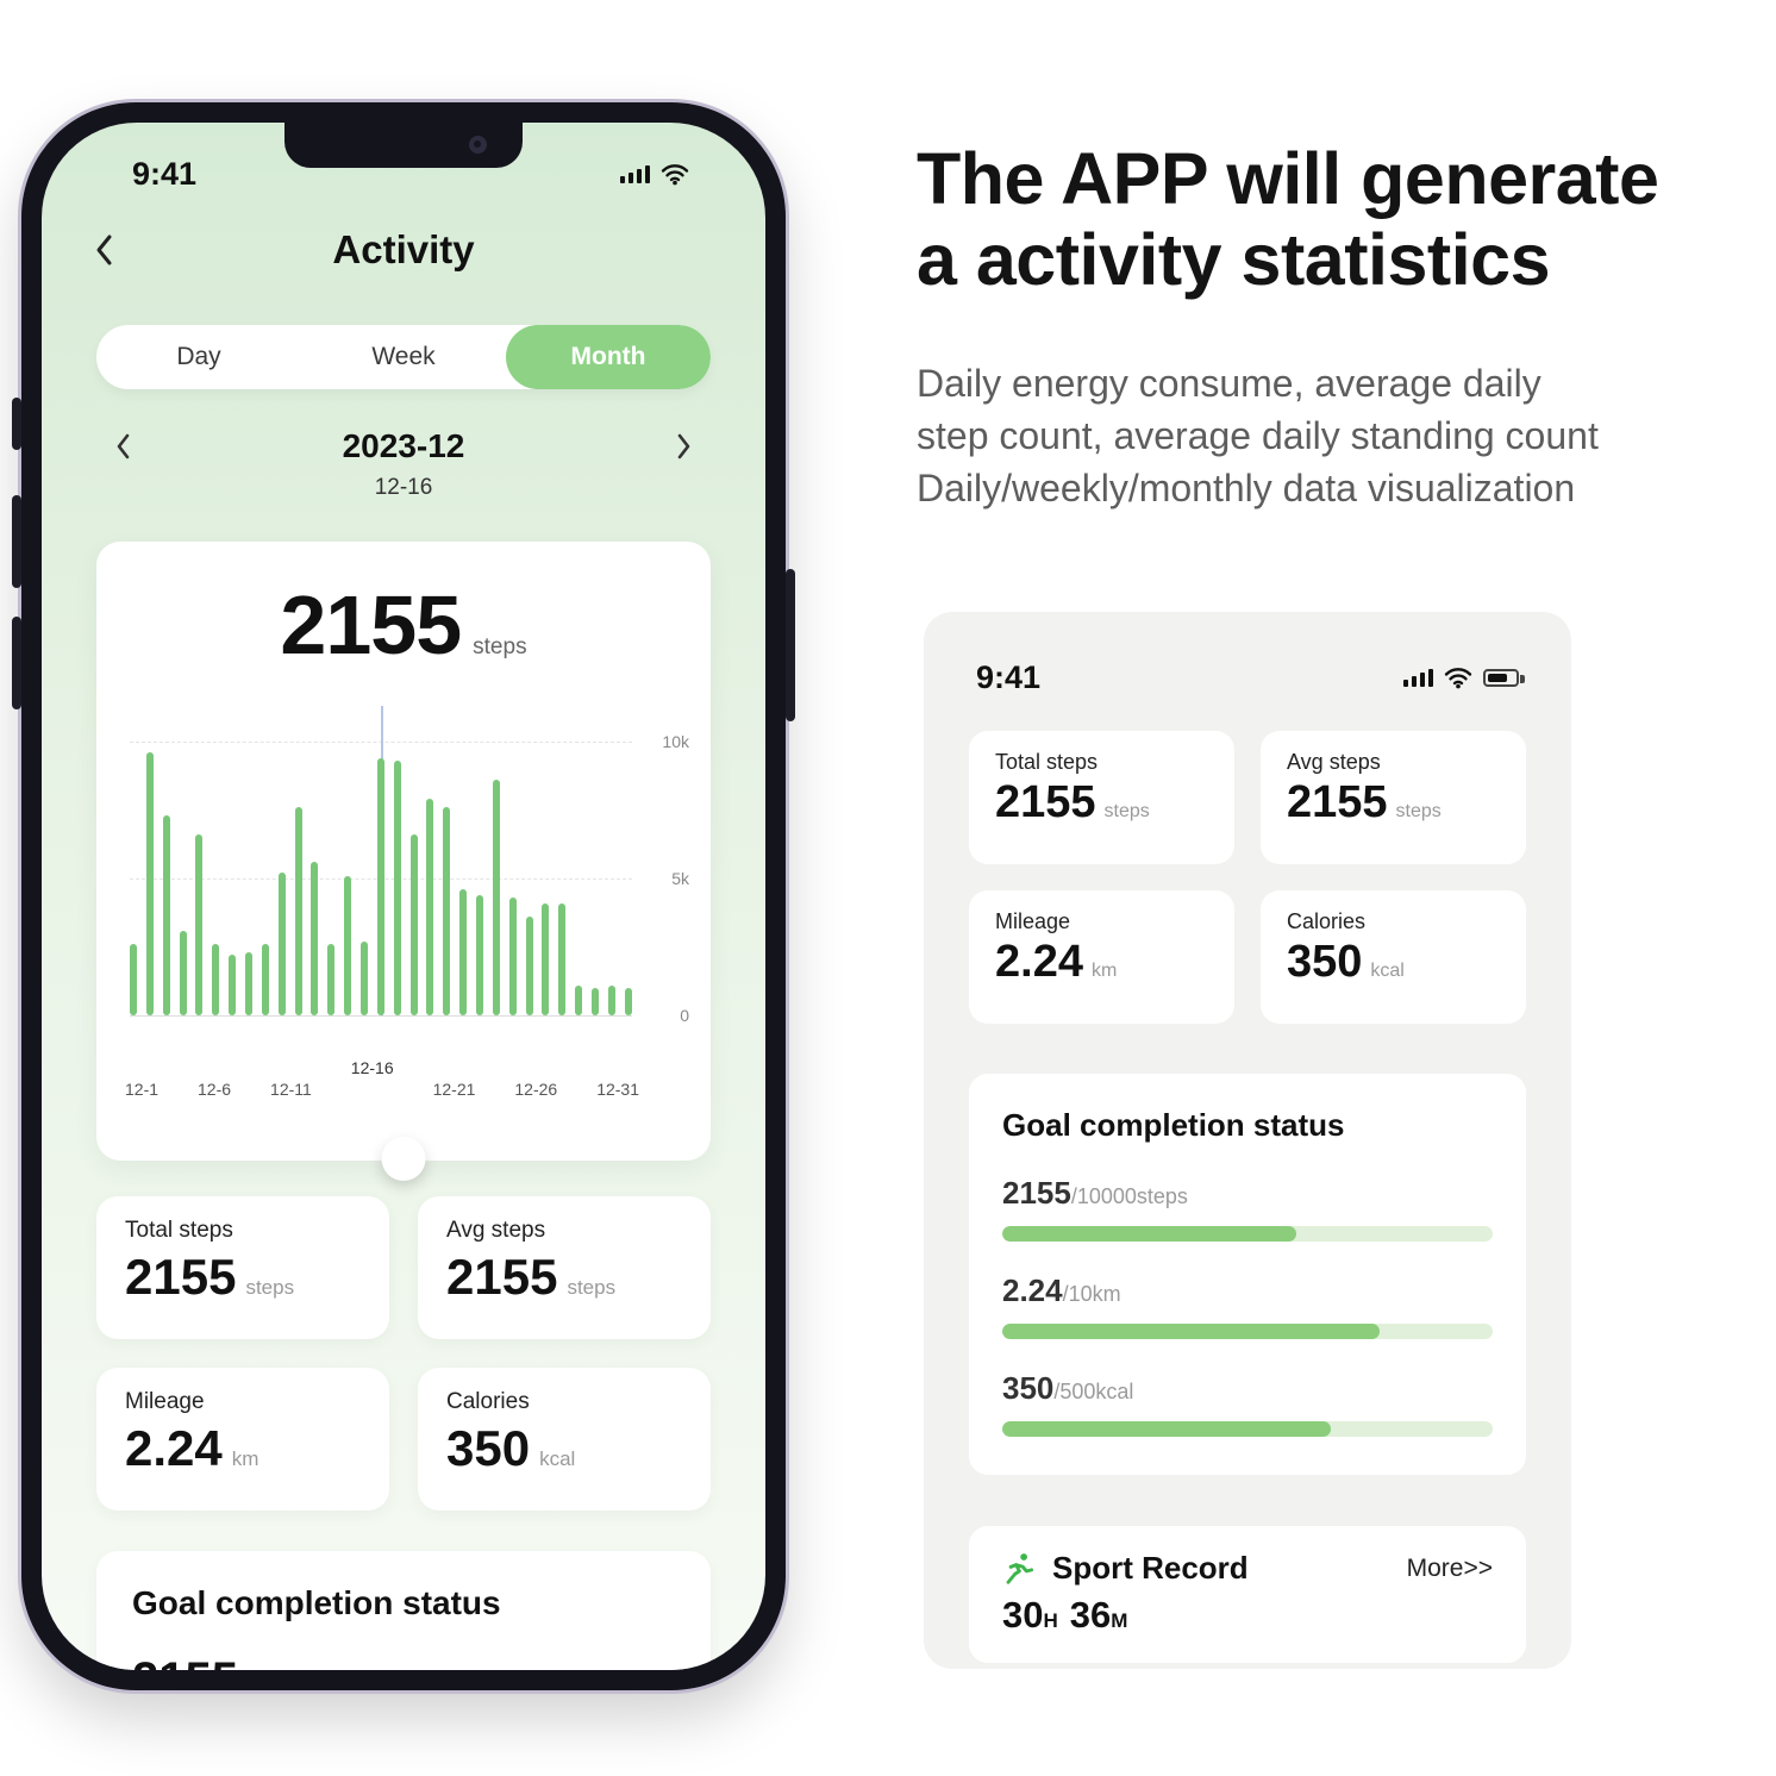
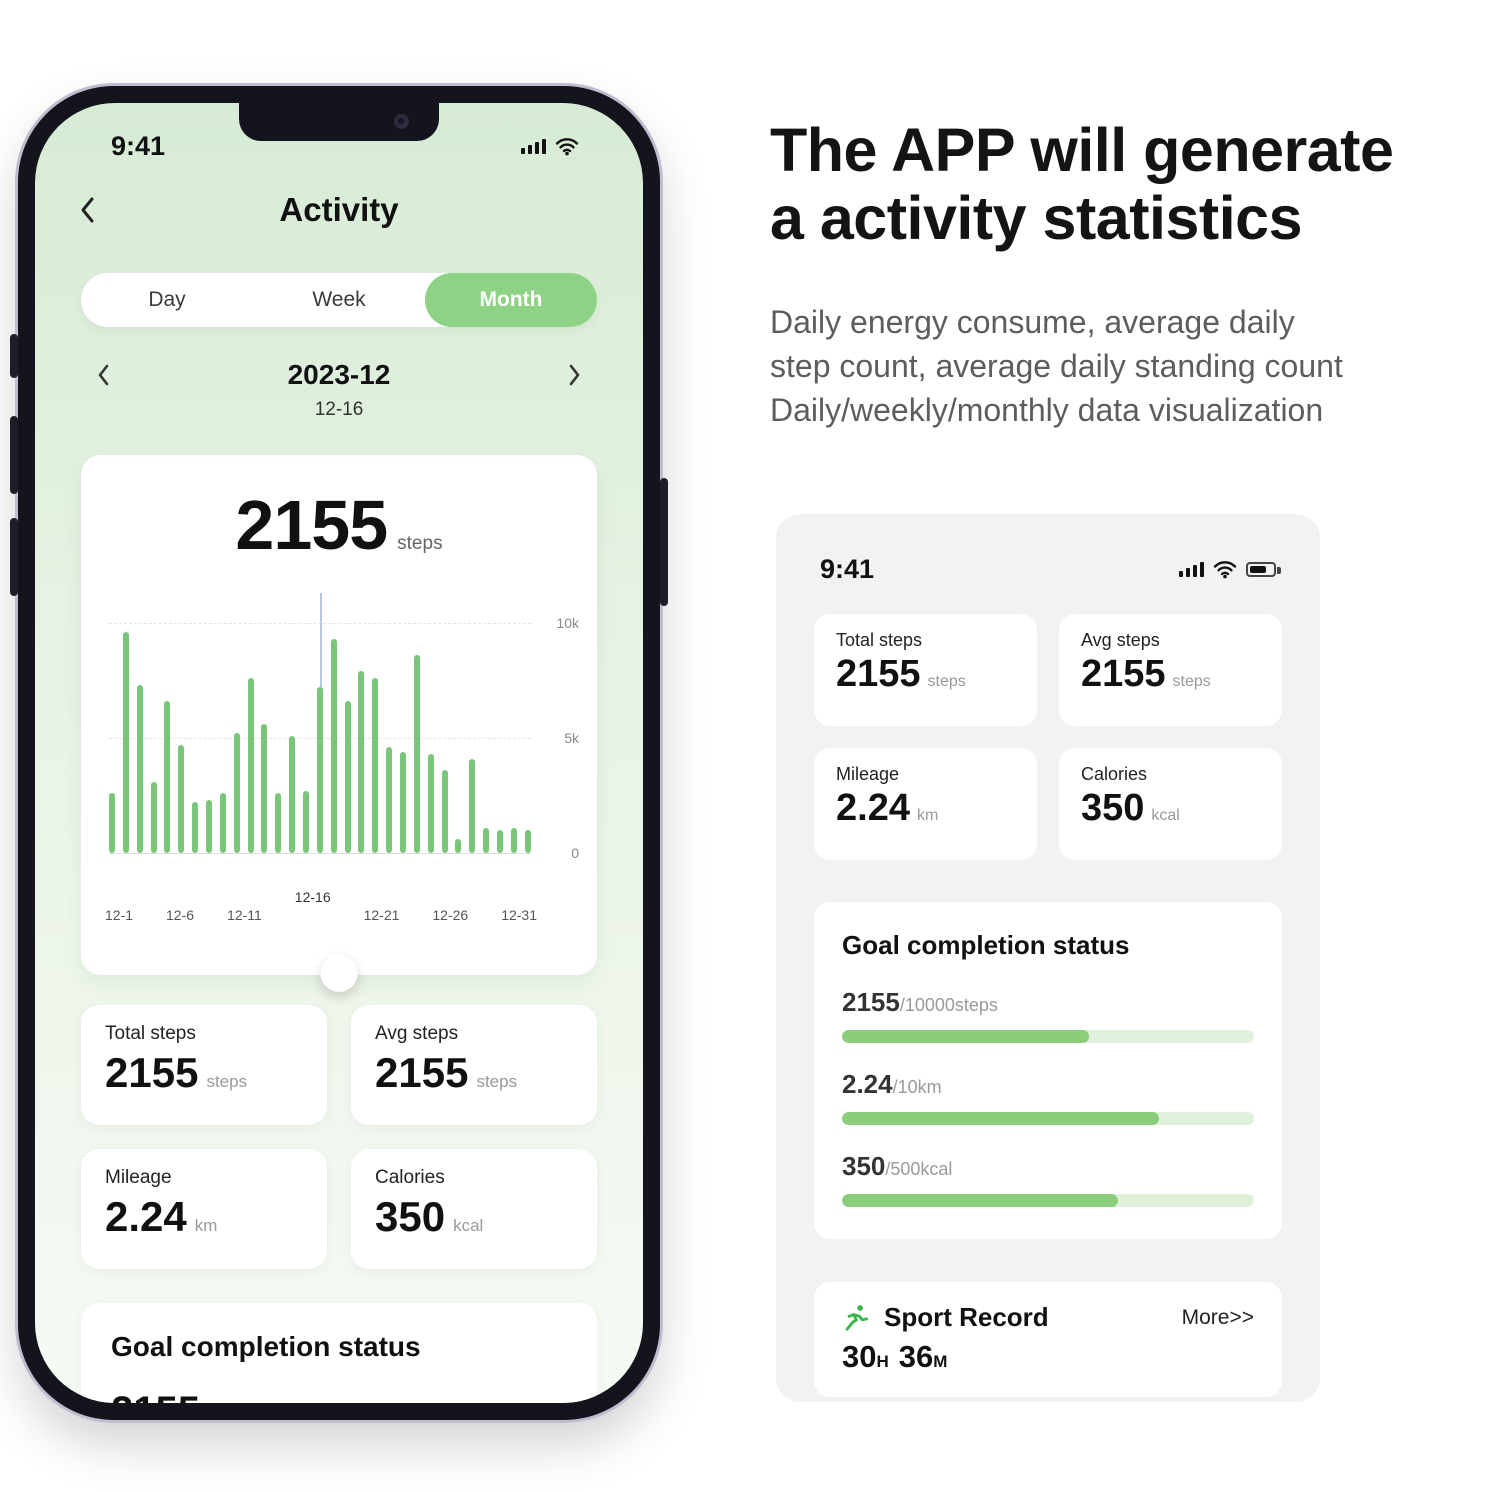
12-6: 2.6k -> 4.7k
12-16: 9.4k -> 7.2k
12-26: 4.1k -> 0.6k
